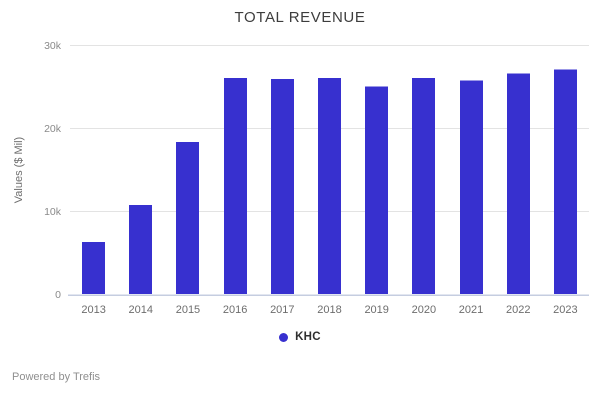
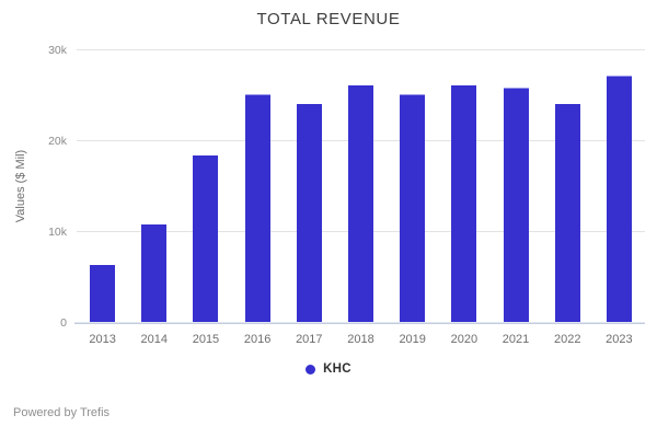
2016: 26k -> 25k
2017: 26k -> 24k
2022: 27k -> 24k
